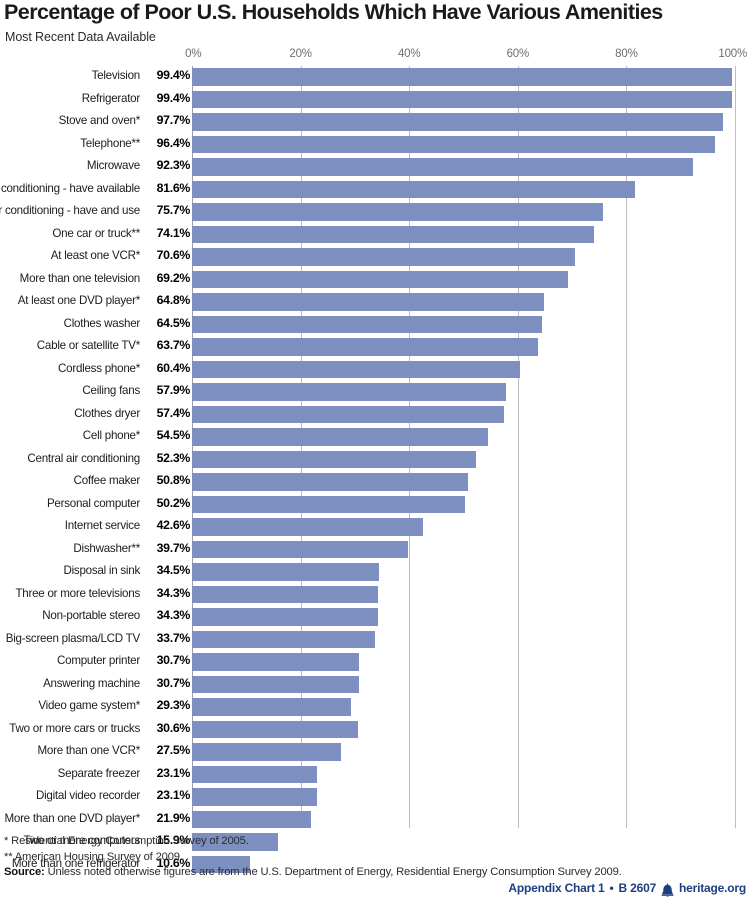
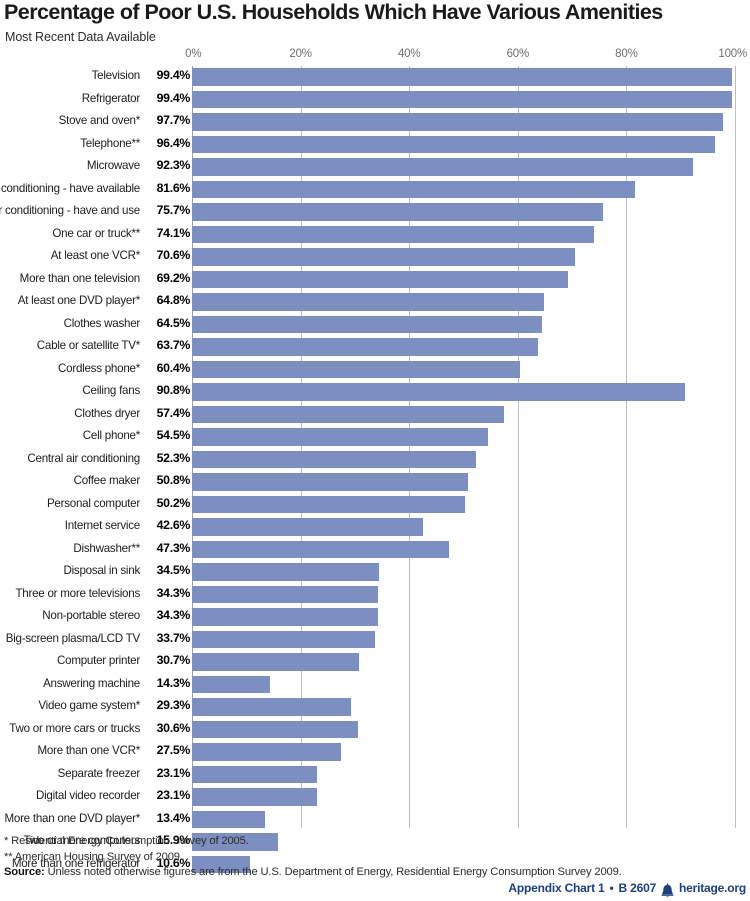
Ceiling fans: 57.9% -> 90.8%
Dishwasher**: 39.7% -> 47.3%
Answering machine: 30.7% -> 14.3%
More than one DVD player*: 21.9% -> 13.4%
